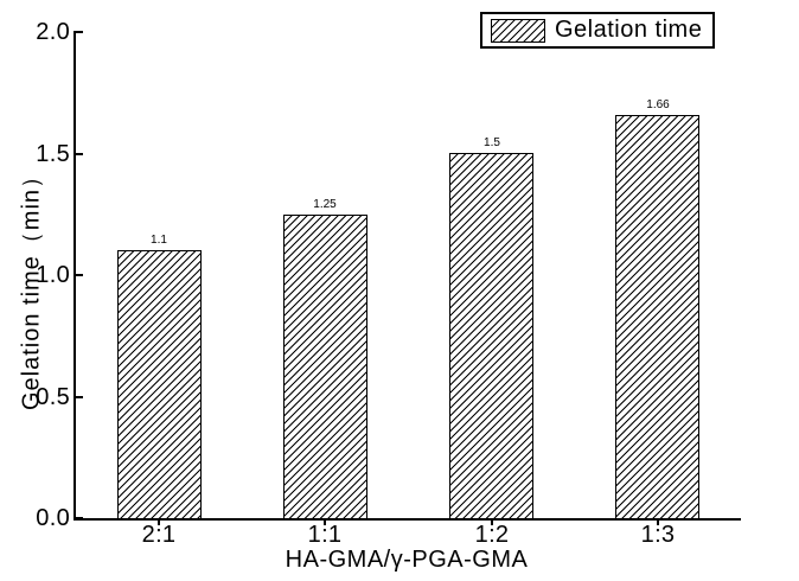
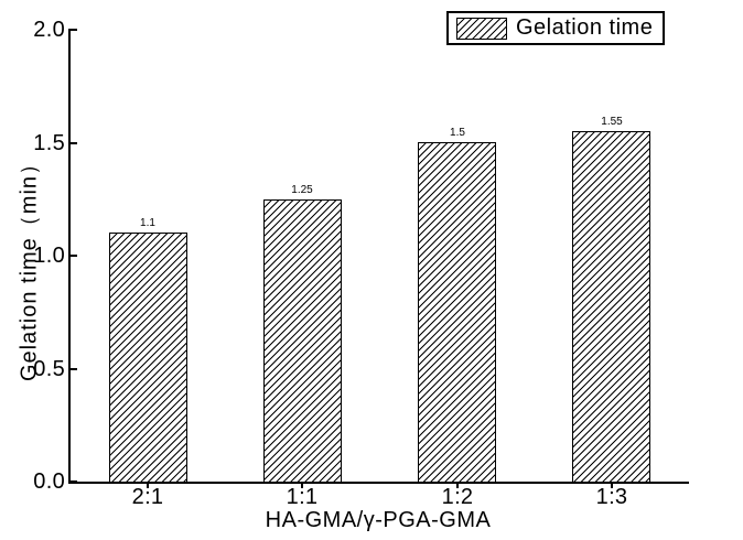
1:3: 1.66 -> 1.55
